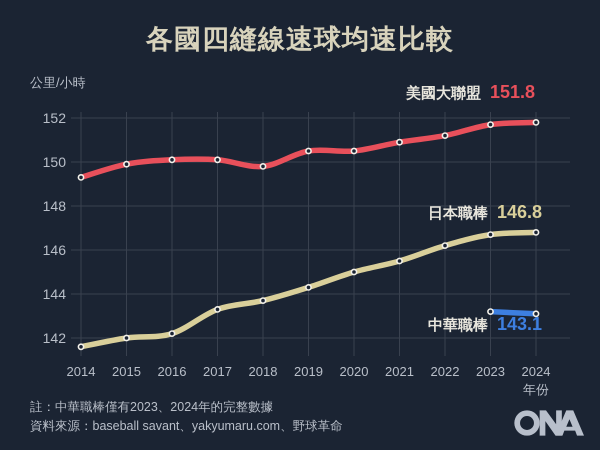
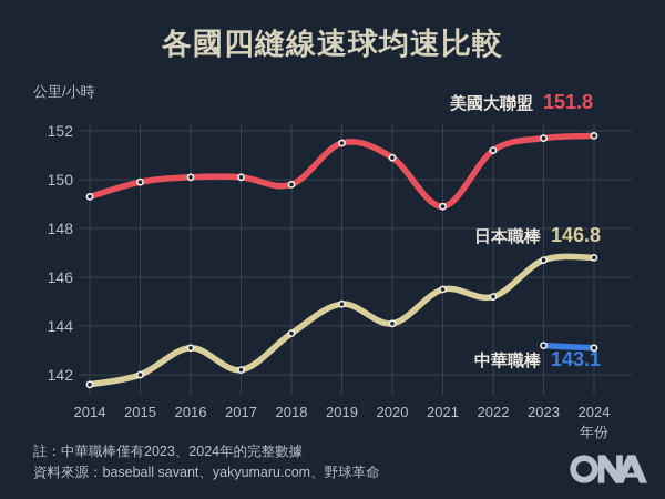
日本職棒/2016: 142.2 -> 143.1
日本職棒/2017: 143.3 -> 142.2
美國大聯盟/2019: 150.5 -> 151.5
日本職棒/2019: 144.3 -> 144.9
美國大聯盟/2020: 150.5 -> 150.9
日本職棒/2020: 145.0 -> 144.1
美國大聯盟/2021: 150.9 -> 148.9
日本職棒/2022: 146.2 -> 145.2
